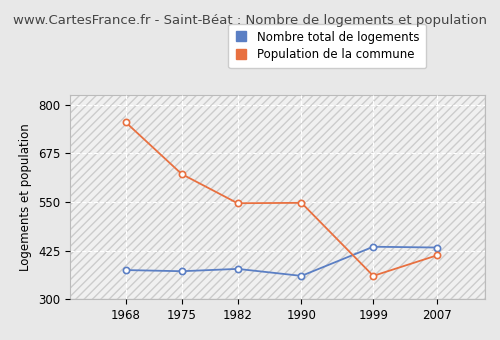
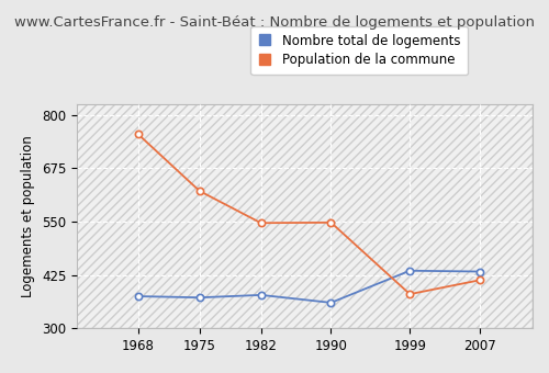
Population de la commune/1999: 360 -> 380
